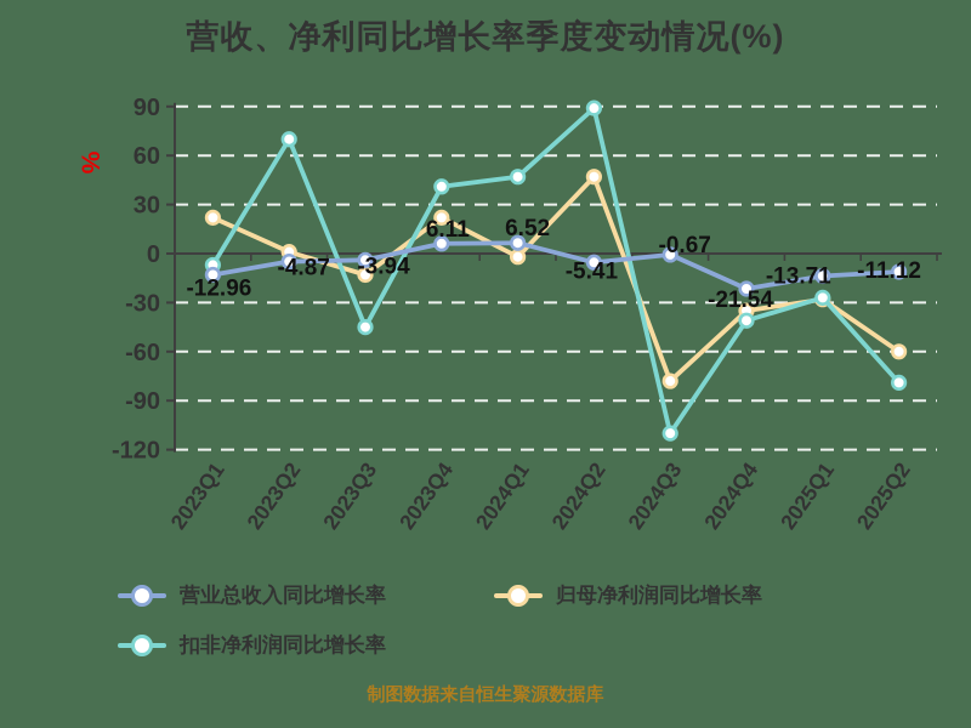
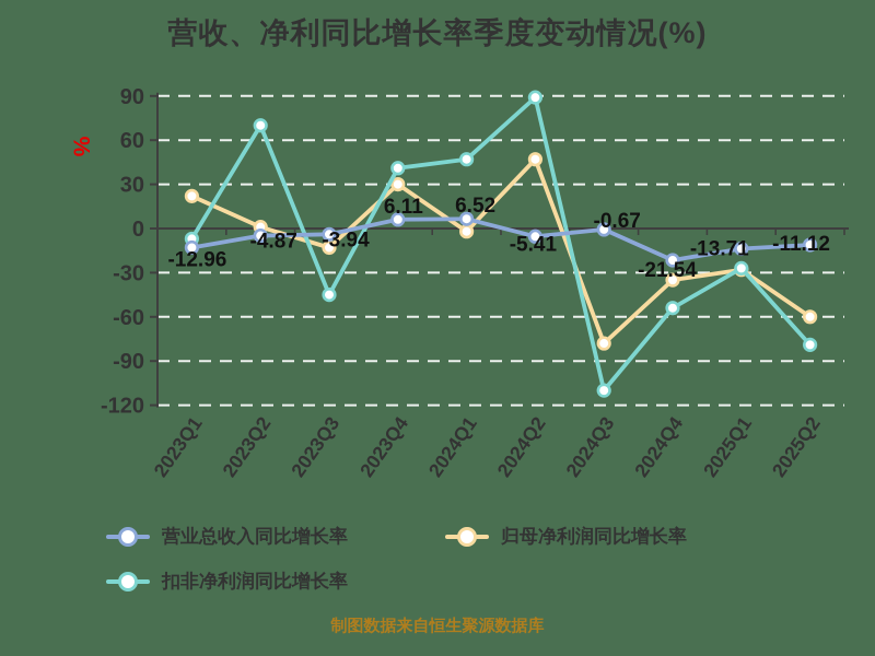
归母净利润同比增长率/2023Q4: 22 -> 30
扣非净利润同比增长率/2024Q4: -41 -> -54
